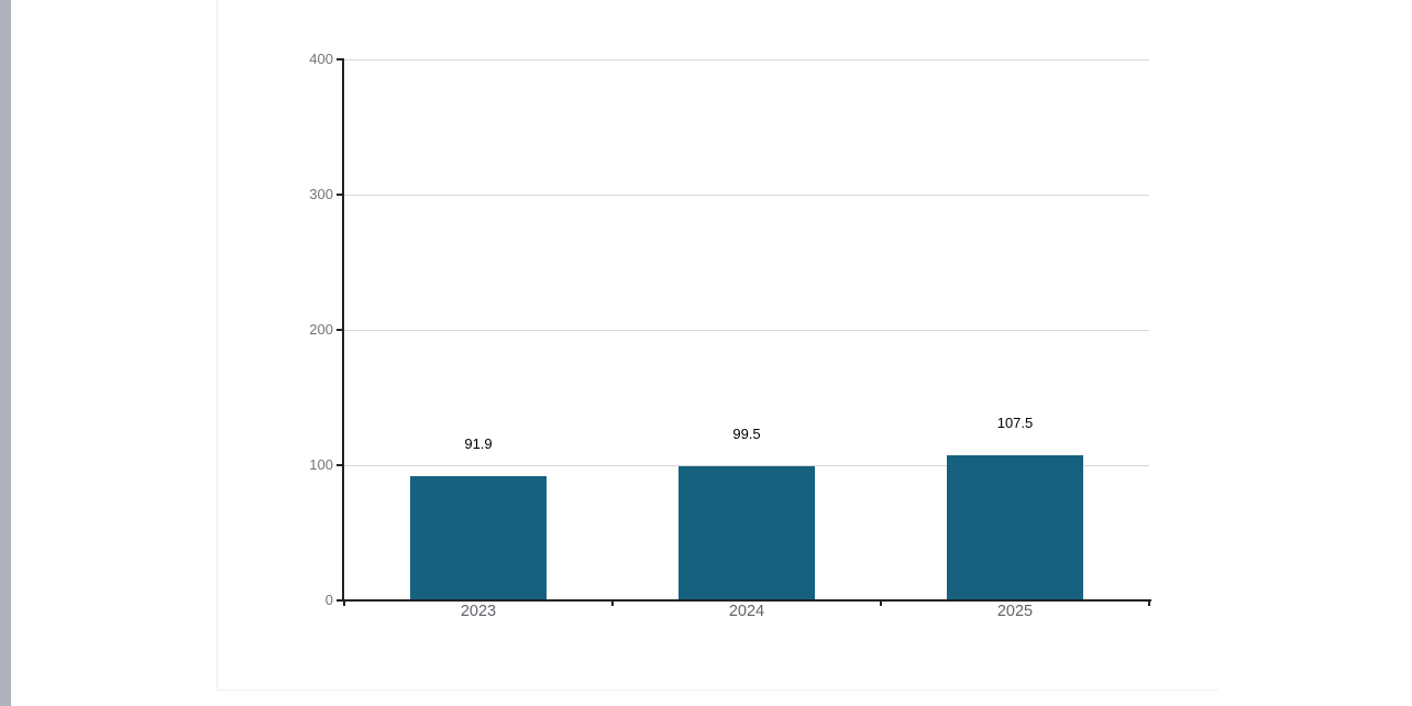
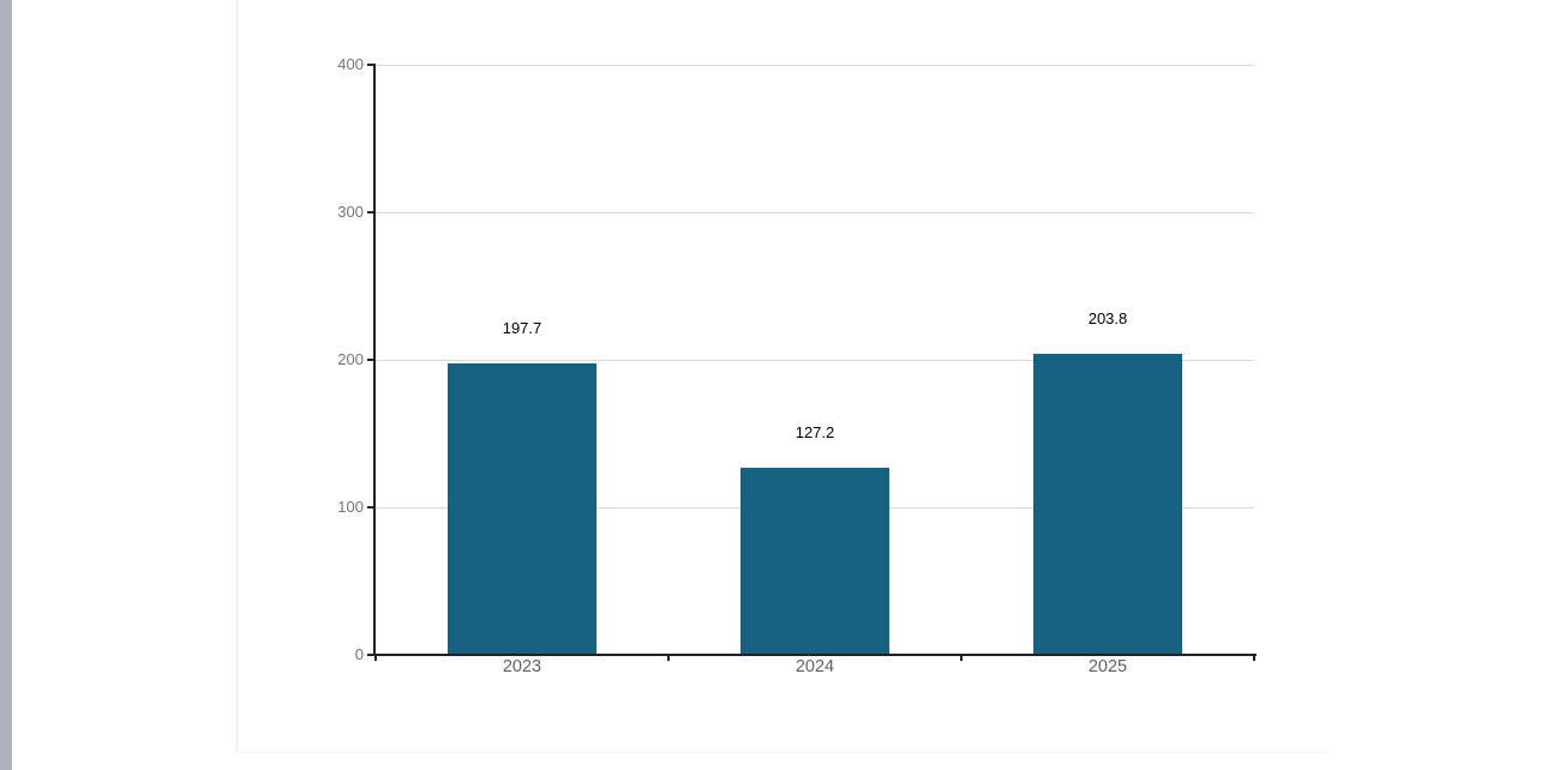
2023: 91.9 -> 197.7
2024: 99.5 -> 127.2
2025: 107.5 -> 203.8
